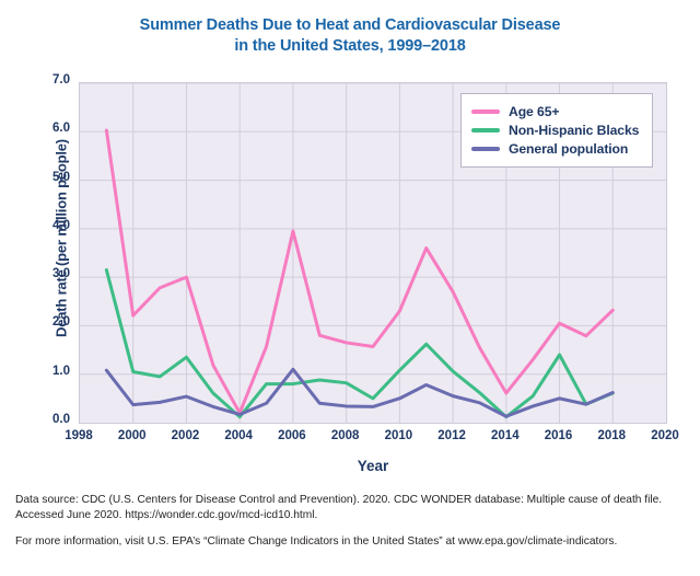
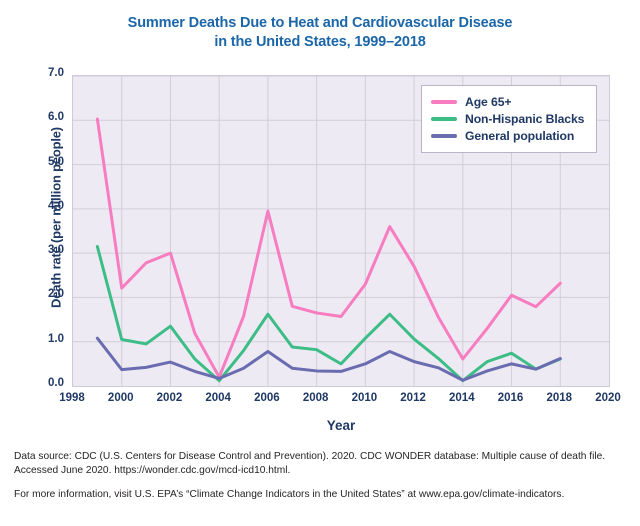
Non-Hispanic Blacks/2006: 0.8 -> 1.6
General population/2006: 1.1 -> 0.8
Non-Hispanic Blacks/2016: 1.4 -> 0.7
